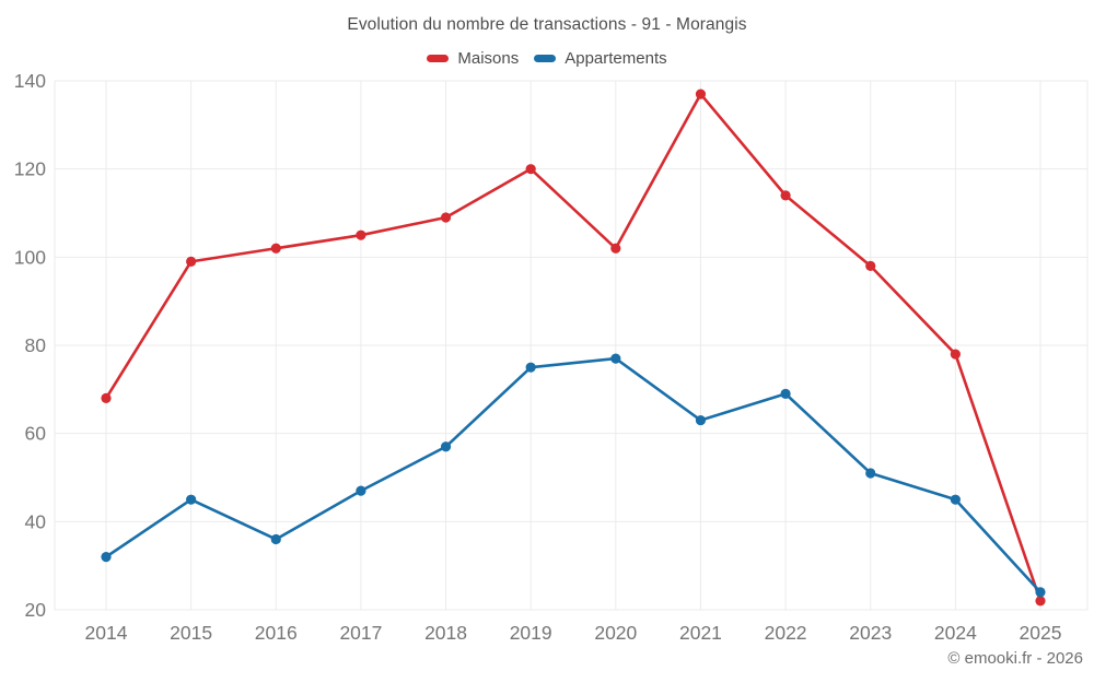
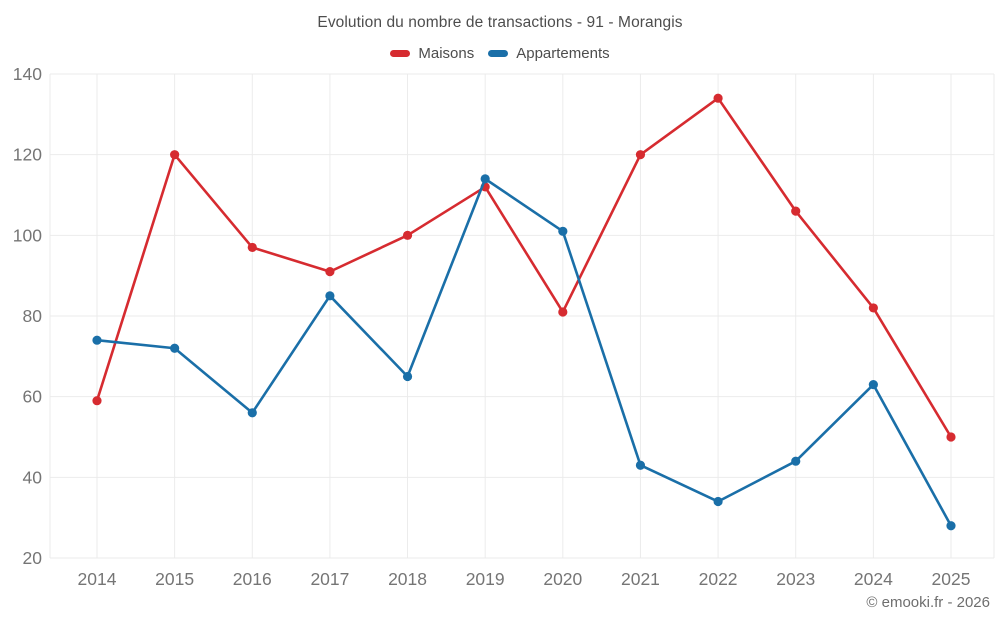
Maisons/2014: 68 -> 59
Appartements/2014: 32 -> 74
Maisons/2015: 99 -> 120
Appartements/2015: 45 -> 72
Maisons/2016: 102 -> 97
Appartements/2016: 36 -> 56
Maisons/2017: 105 -> 91
Appartements/2017: 47 -> 85
Maisons/2018: 109 -> 100
Appartements/2018: 57 -> 65
Maisons/2019: 120 -> 112
Appartements/2019: 75 -> 114
Maisons/2020: 102 -> 81
Appartements/2020: 77 -> 101
Maisons/2021: 137 -> 120
Appartements/2021: 63 -> 43
Maisons/2022: 114 -> 134
Appartements/2022: 69 -> 34
Maisons/2023: 98 -> 106
Appartements/2023: 51 -> 44
Maisons/2024: 78 -> 82
Appartements/2024: 45 -> 63
Maisons/2025: 22 -> 50
Appartements/2025: 24 -> 28
